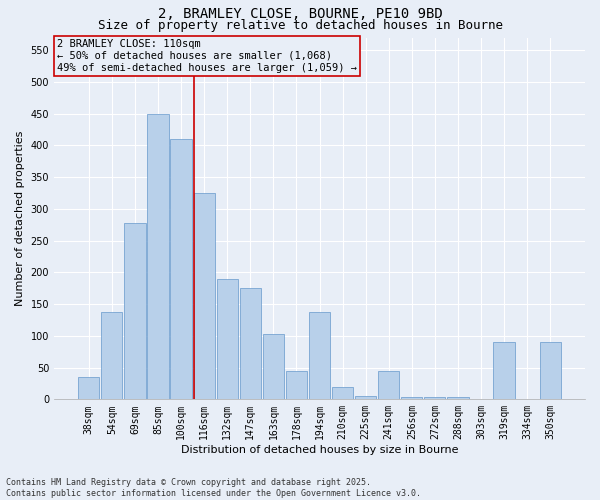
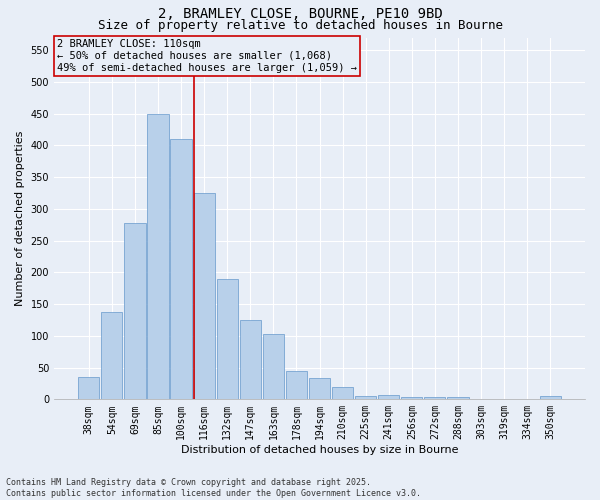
147sqm: 176 -> 125
194sqm: 138 -> 33
241sqm: 44 -> 7
319sqm: 90 -> 1
350sqm: 90 -> 5
